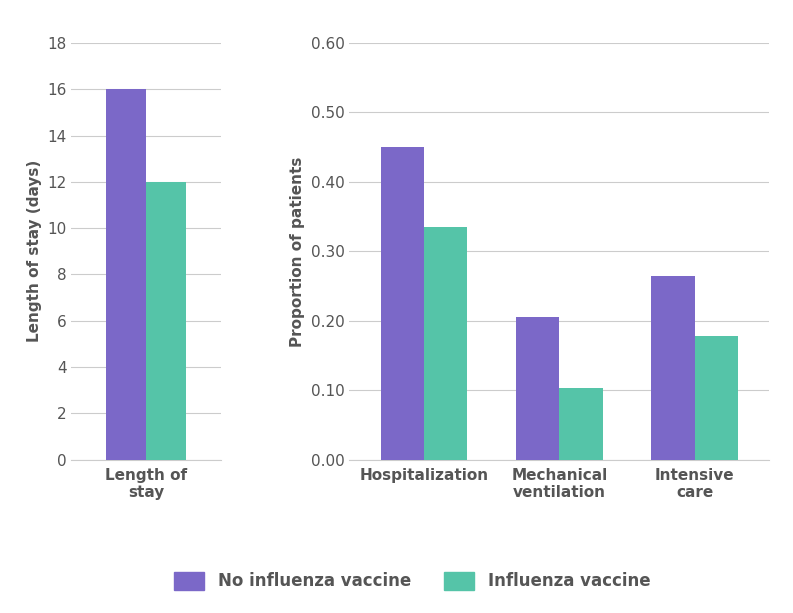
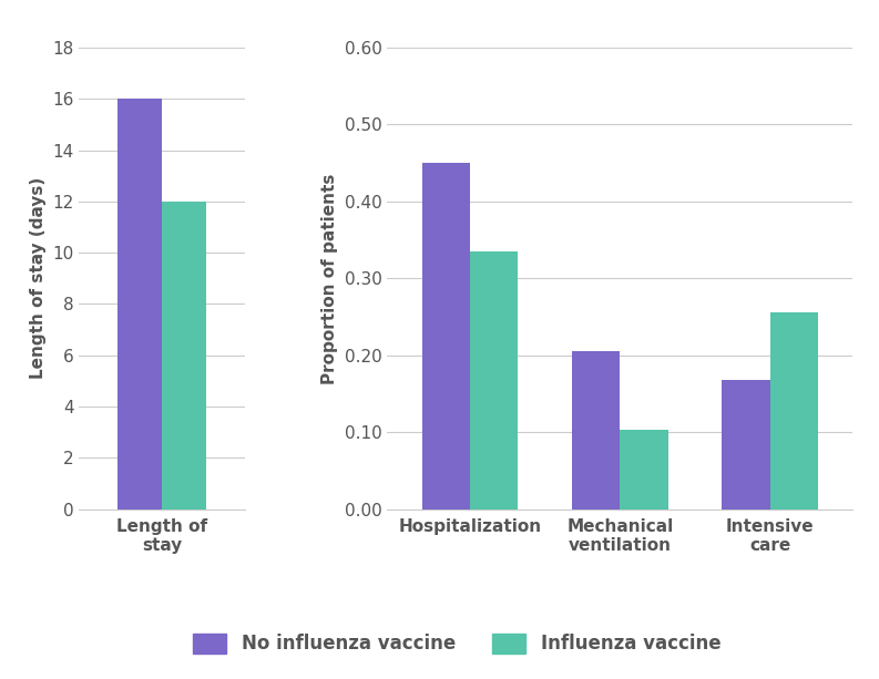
No influenza vaccine/Intensive care: 0.265 -> 0.168
Influenza vaccine/Intensive care: 0.178 -> 0.256
